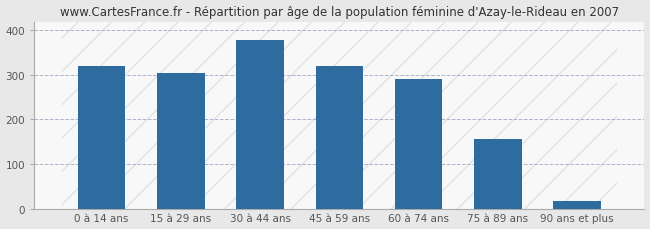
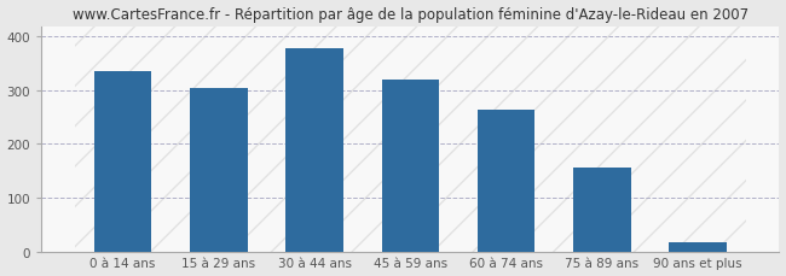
0 à 14 ans: 320 -> 335
60 à 74 ans: 290 -> 263
